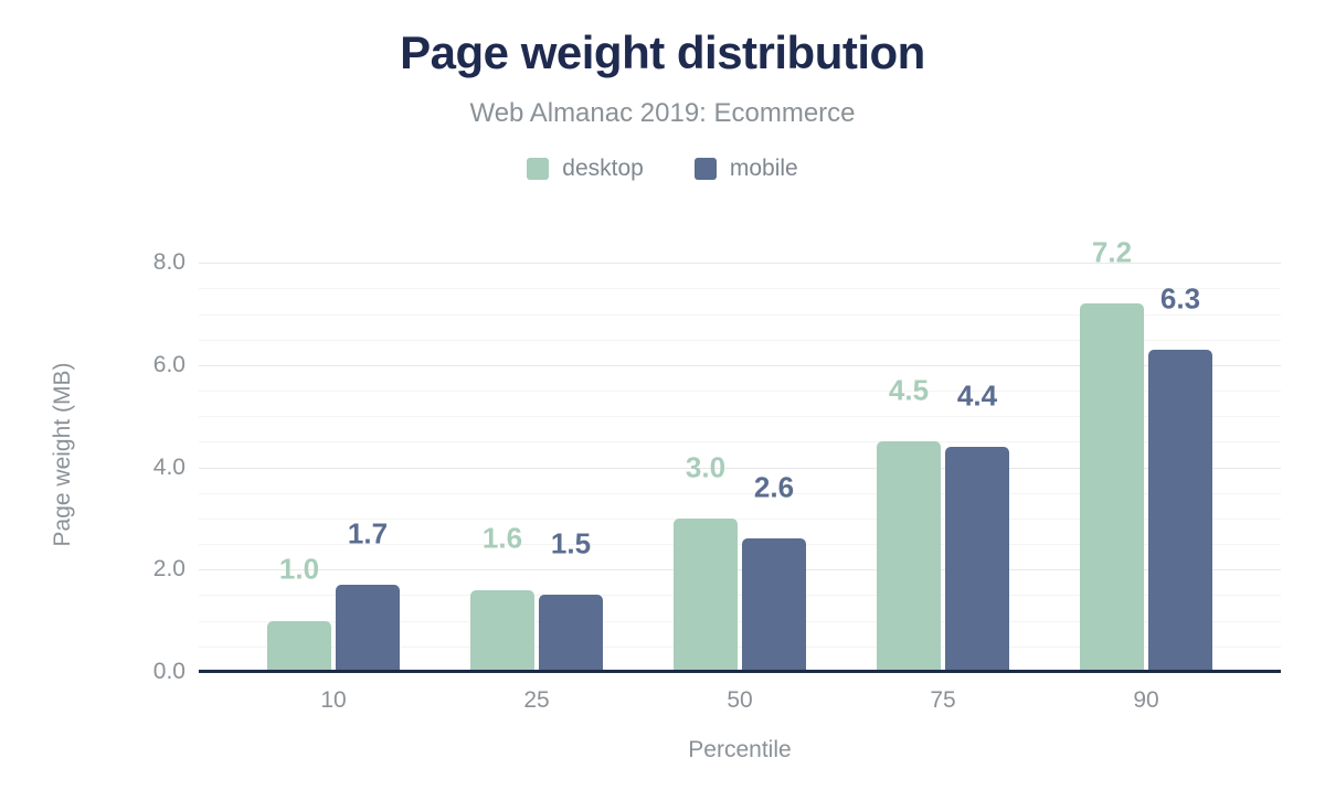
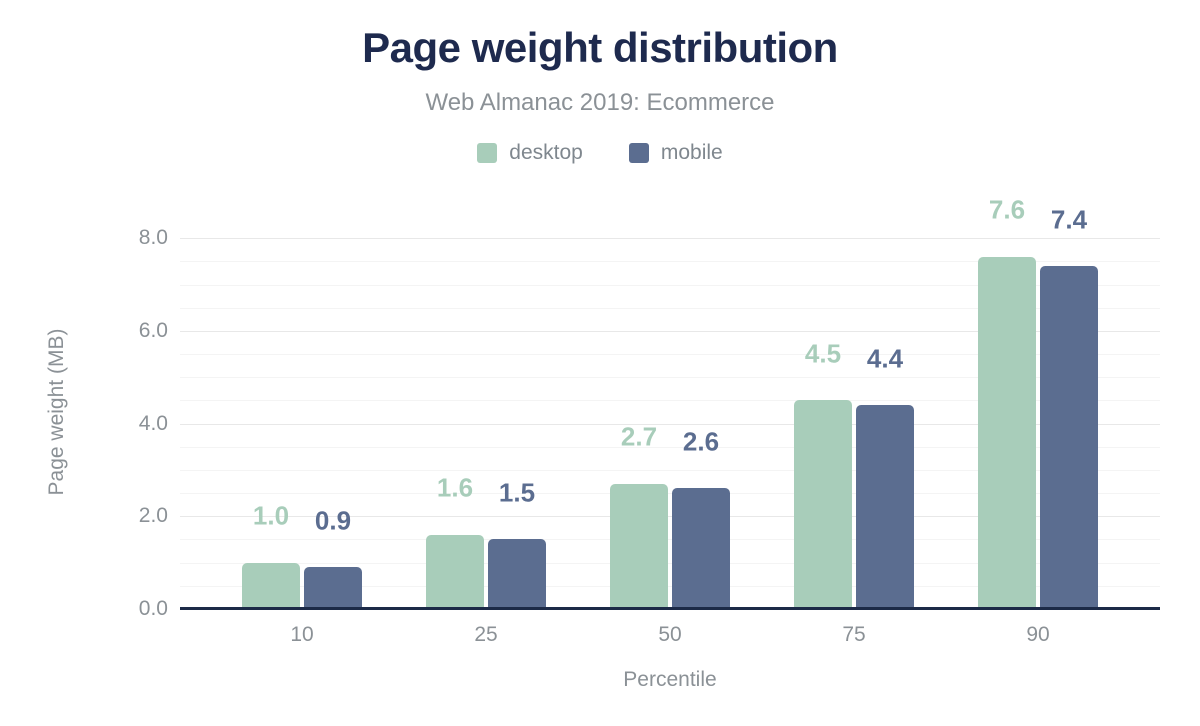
mobile/10: 1.7 -> 0.9
desktop/50: 3.0 -> 2.7
desktop/90: 7.2 -> 7.6
mobile/90: 6.3 -> 7.4
